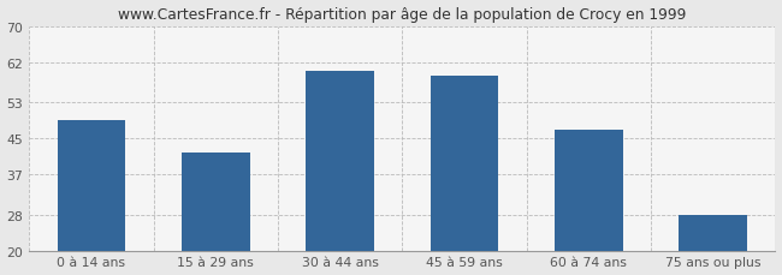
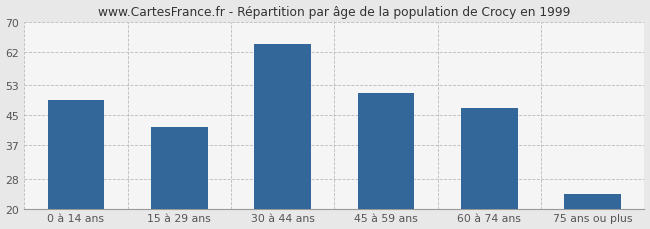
30 à 44 ans: 60 -> 64
45 à 59 ans: 59 -> 51
75 ans ou plus: 28 -> 24
